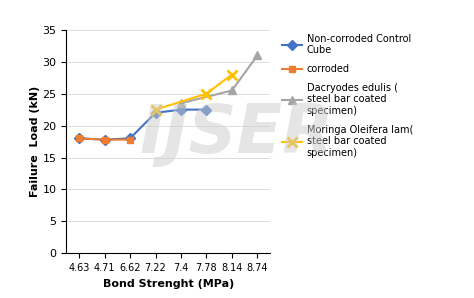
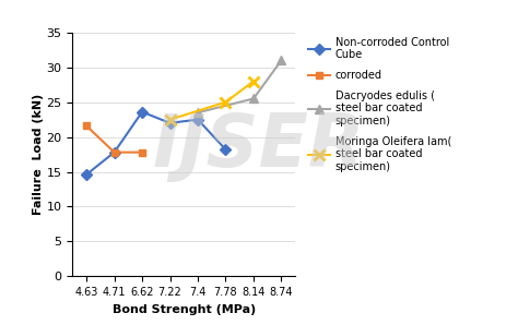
Non-corroded Control Cube/4.63: 18.0 -> 14.6
corroded/4.63: 18.0 -> 21.6
Non-corroded Control Cube/6.62: 18.0 -> 23.6
Non-corroded Control Cube/7.78: 22.5 -> 18.2
